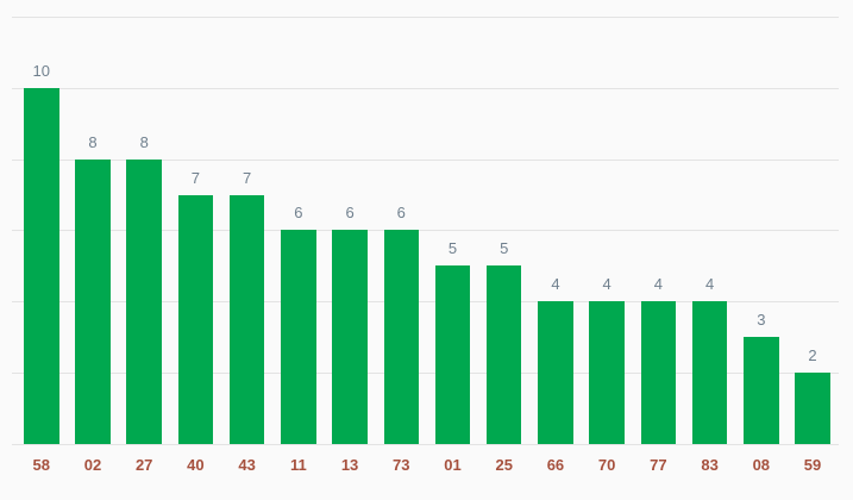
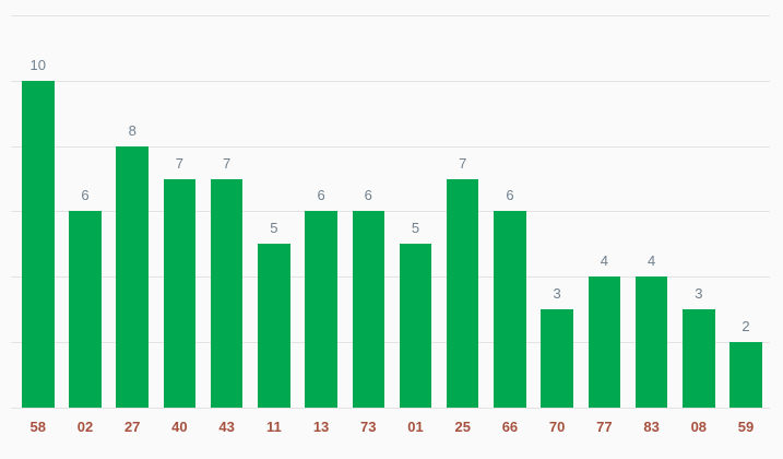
02: 8 -> 6
11: 6 -> 5
25: 5 -> 7
66: 4 -> 6
70: 4 -> 3
